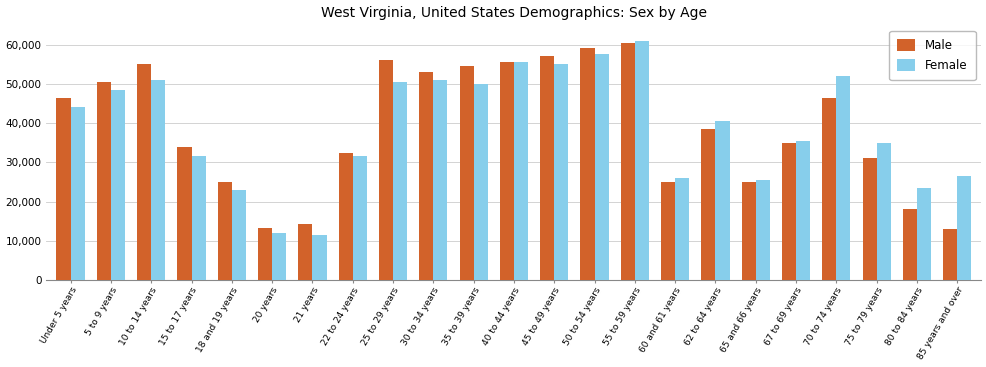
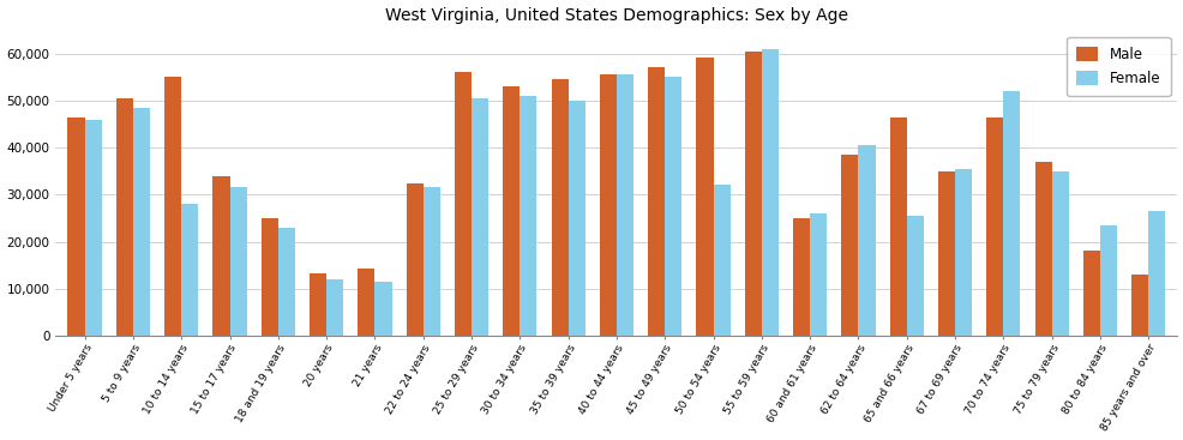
Female/Under 5 years: 44,000 -> 46,000
Female/10 to 14 years: 51,000 -> 28,000
Female/50 to 54 years: 57,500 -> 32,000
Male/65 and 66 years: 25,000 -> 46,500
Male/75 to 79 years: 31,000 -> 37,000
